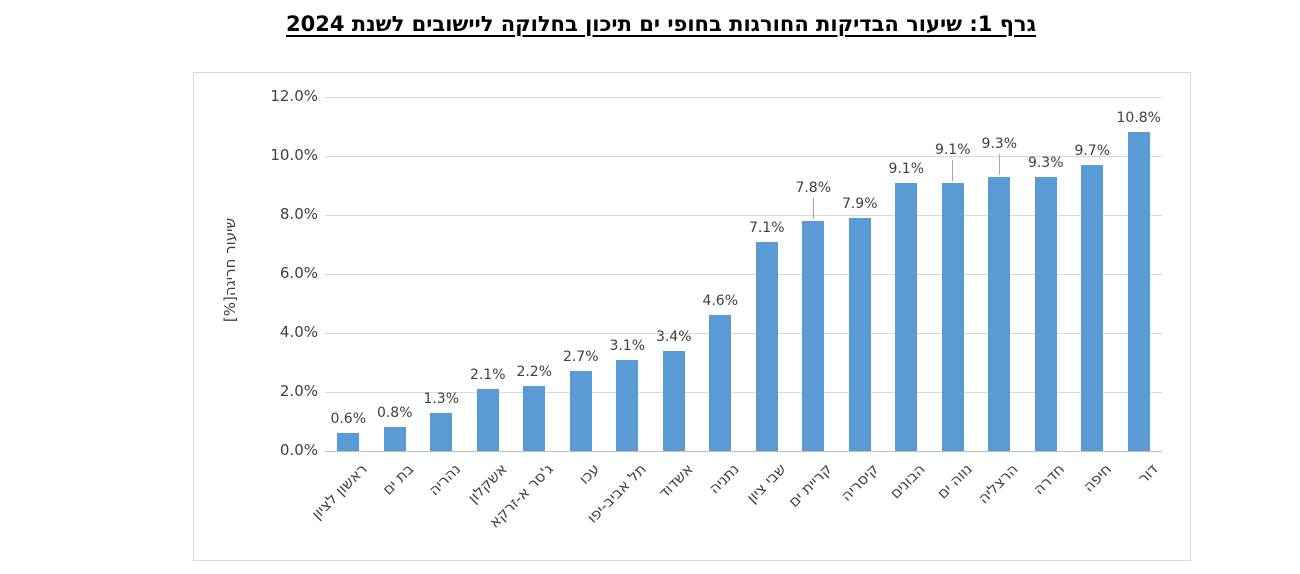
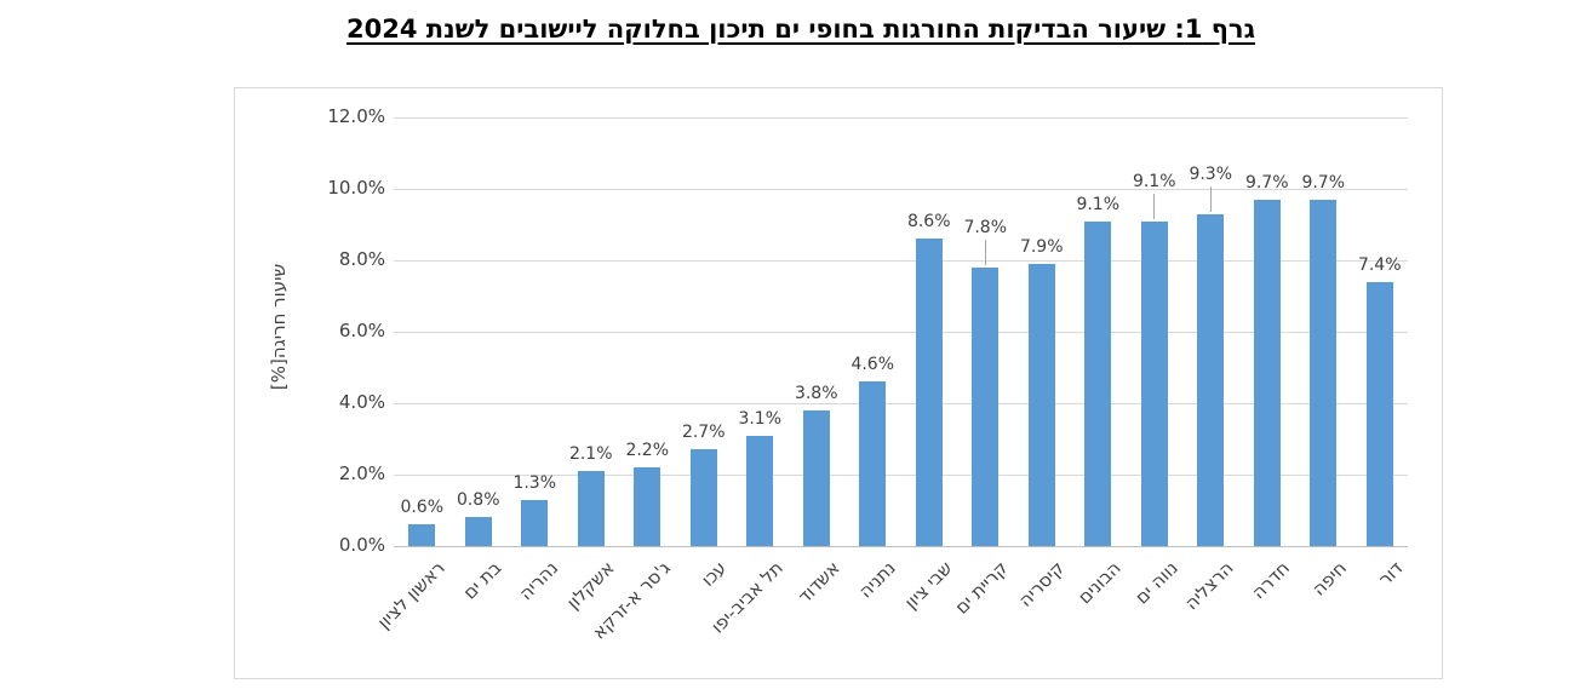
אשדוד: 3.4% -> 3.8%
שבי ציון: 7.1% -> 8.6%
חדרה: 9.3% -> 9.7%
דור: 10.8% -> 7.4%
